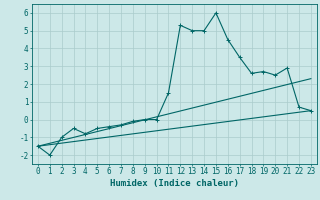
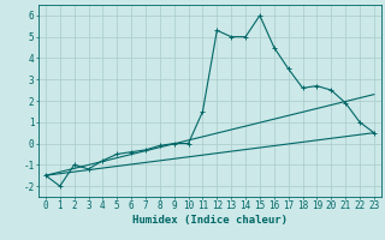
3: -0.5 -> -1.2
21: 2.9 -> 1.9
22: 0.7 -> 1.0
